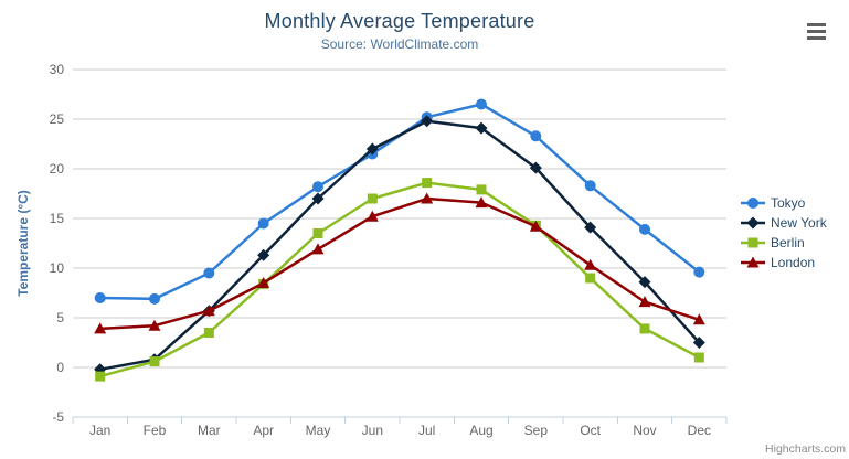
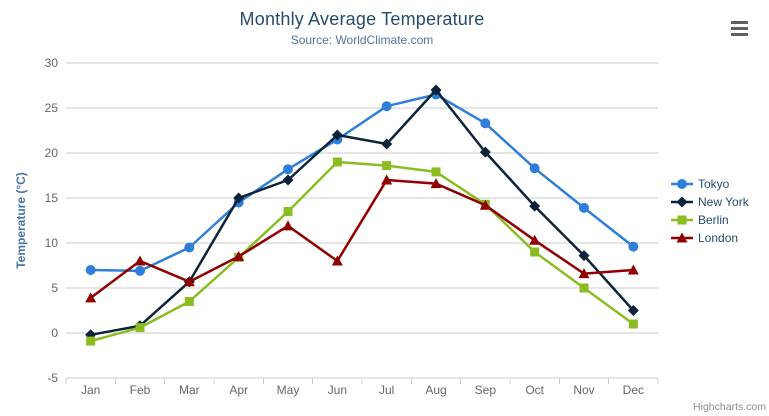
London/Feb: 4 -> 8
New York/Apr: 11 -> 15
Berlin/Jun: 17 -> 19
London/Jun: 15 -> 8
New York/Jul: 25 -> 21
New York/Aug: 24 -> 27
Berlin/Nov: 4 -> 5
London/Dec: 5 -> 7
